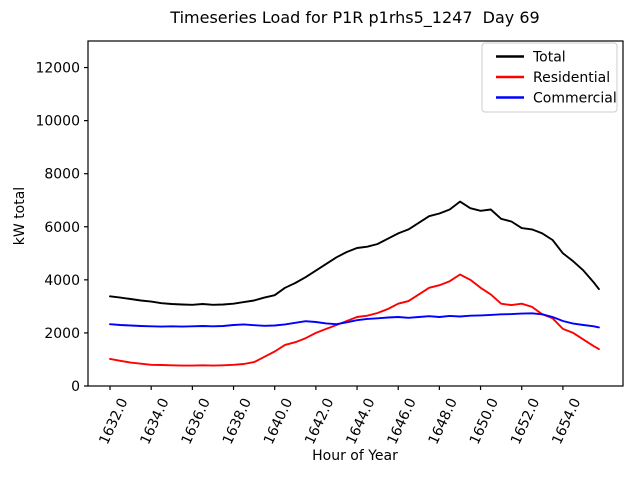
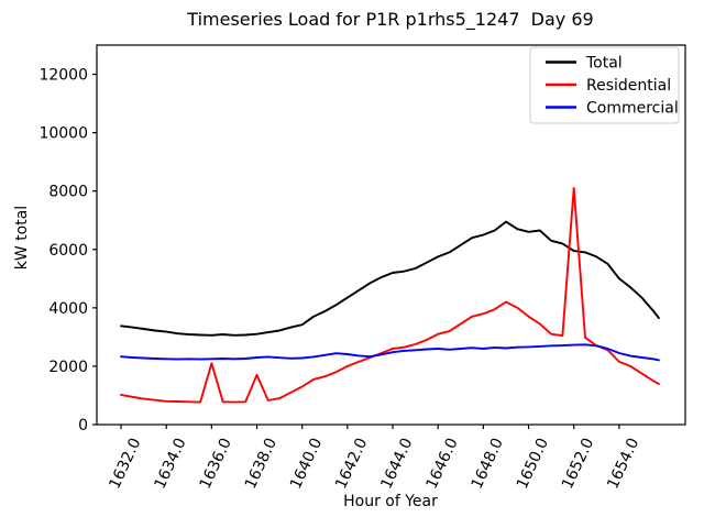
Residential/1636.0: 800 -> 2100
Residential/1638.0: 800 -> 1700
Residential/1652.0: 3100 -> 8100
